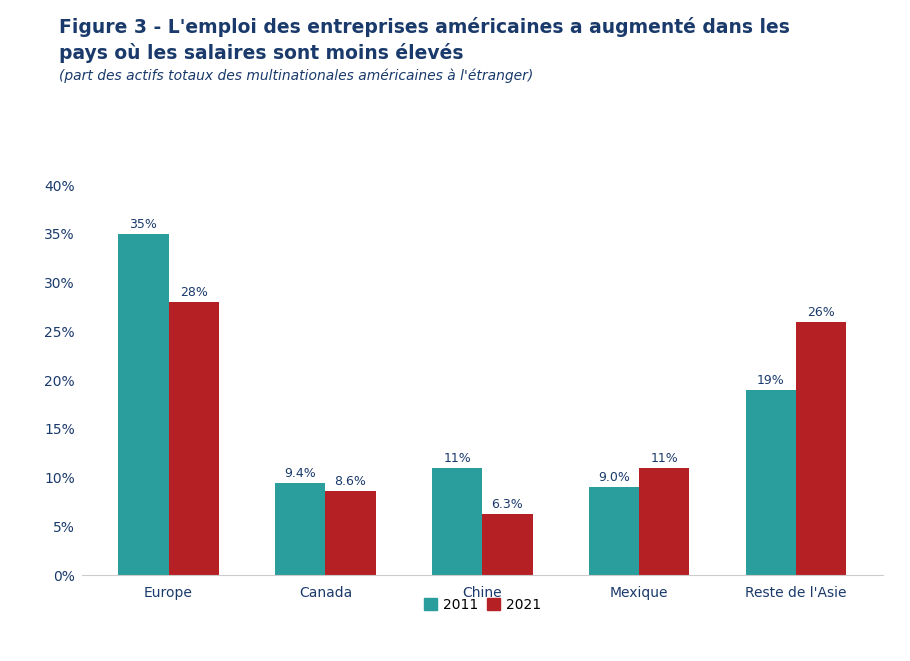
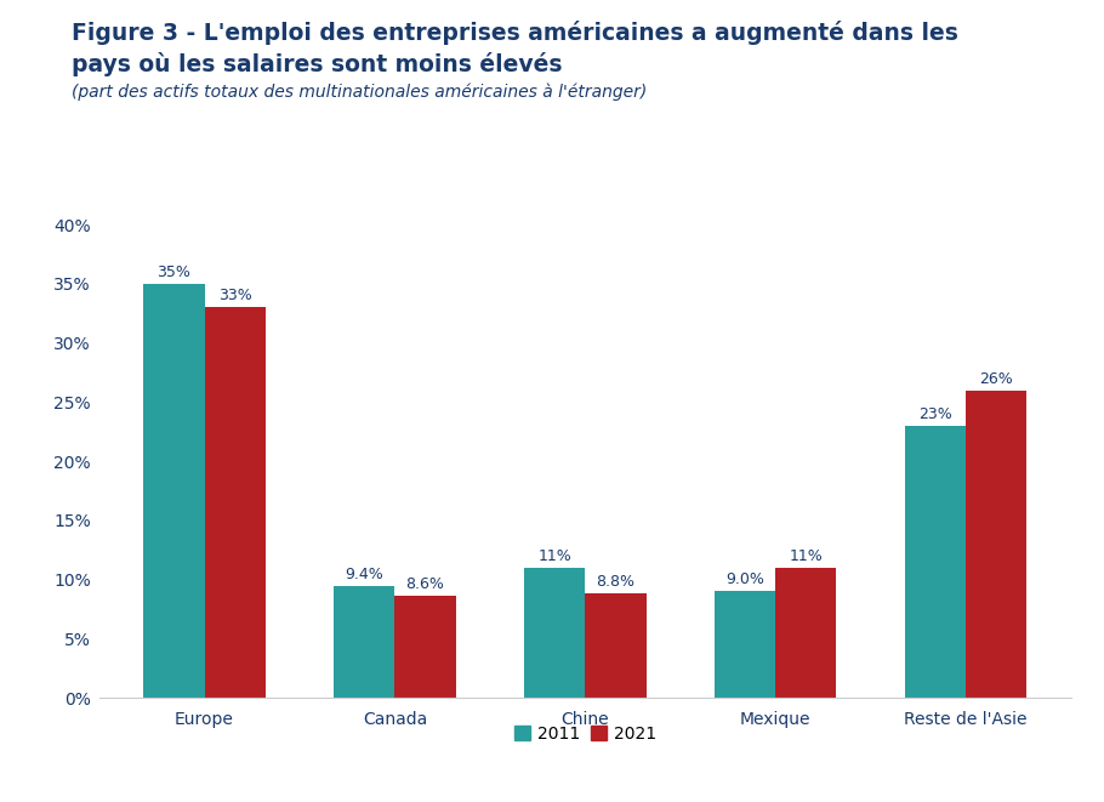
2021/Europe: 28% -> 33%
2021/Chine: 6.3% -> 8.8%
2011/Reste de l'Asie: 19% -> 23%
